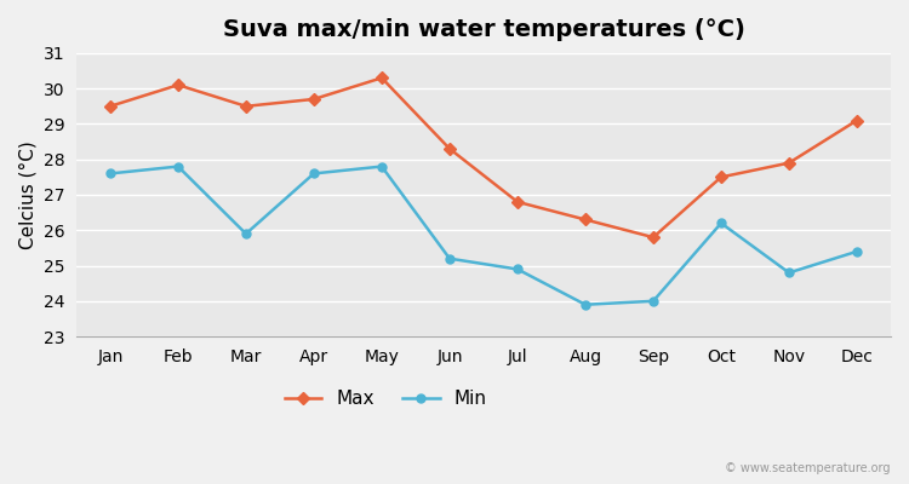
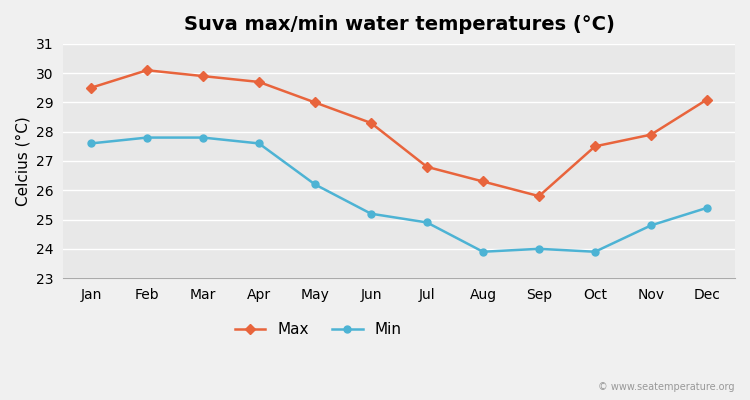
Max/Mar: 29.5 -> 29.9
Min/Mar: 25.9 -> 27.8
Max/May: 30.3 -> 29.0
Min/May: 27.8 -> 26.2
Min/Oct: 26.2 -> 23.9
